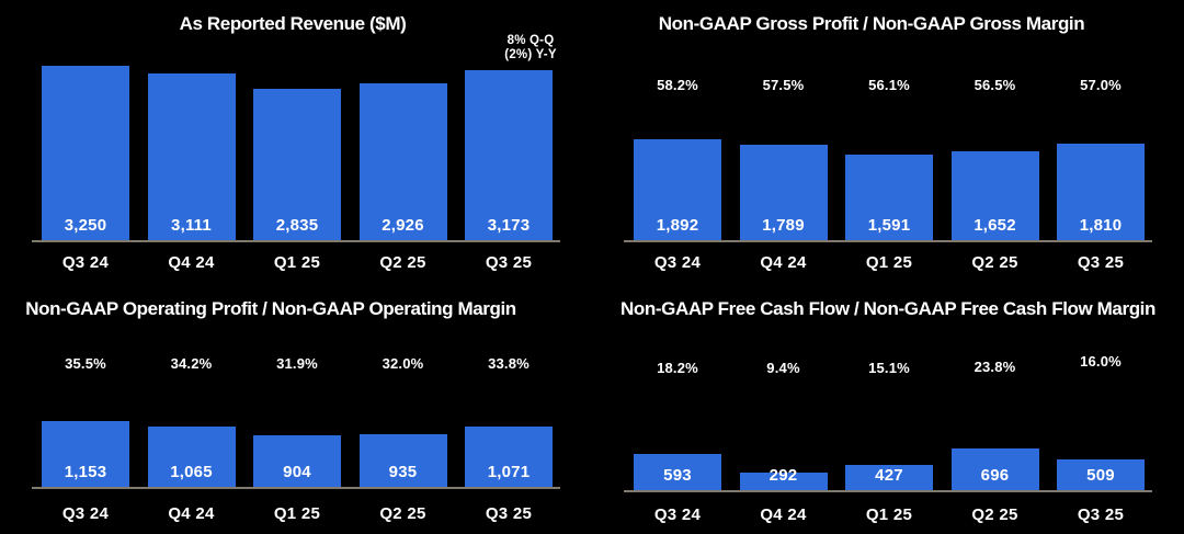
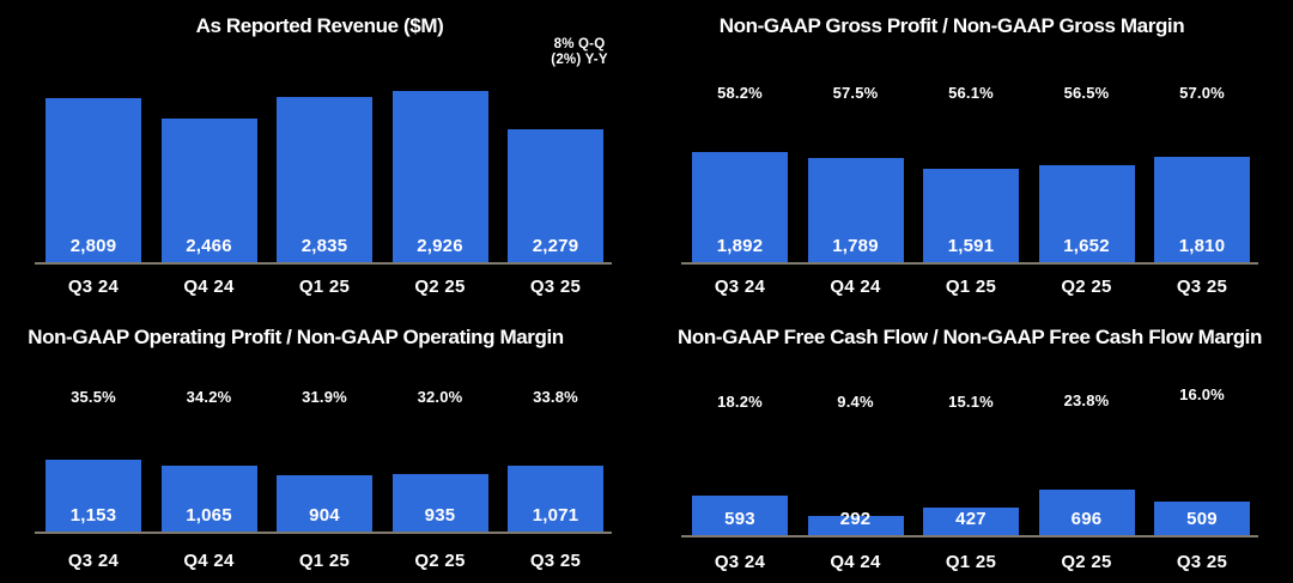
As Reported Revenue ($M)/Q3 24: 3,250 -> 2,809
As Reported Revenue ($M)/Q4 24: 3,111 -> 2,466
As Reported Revenue ($M)/Q3 25: 3,173 -> 2,279
